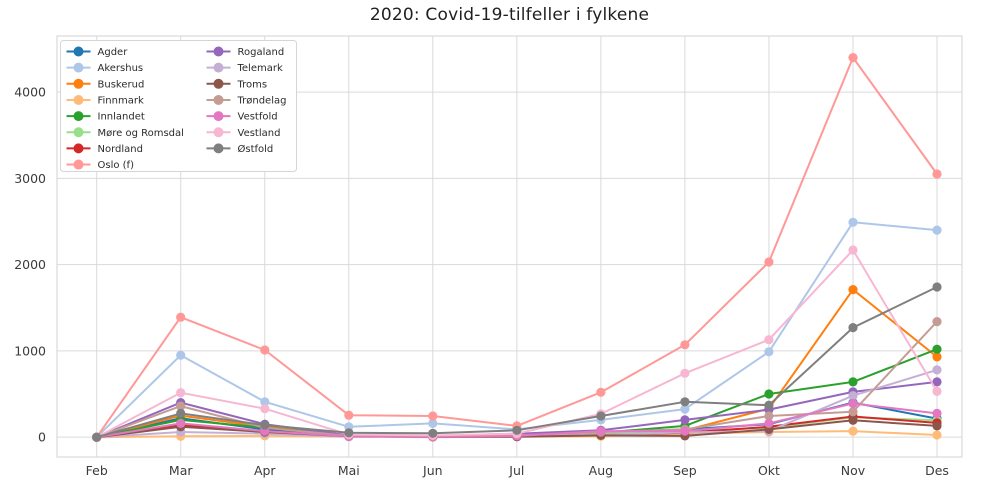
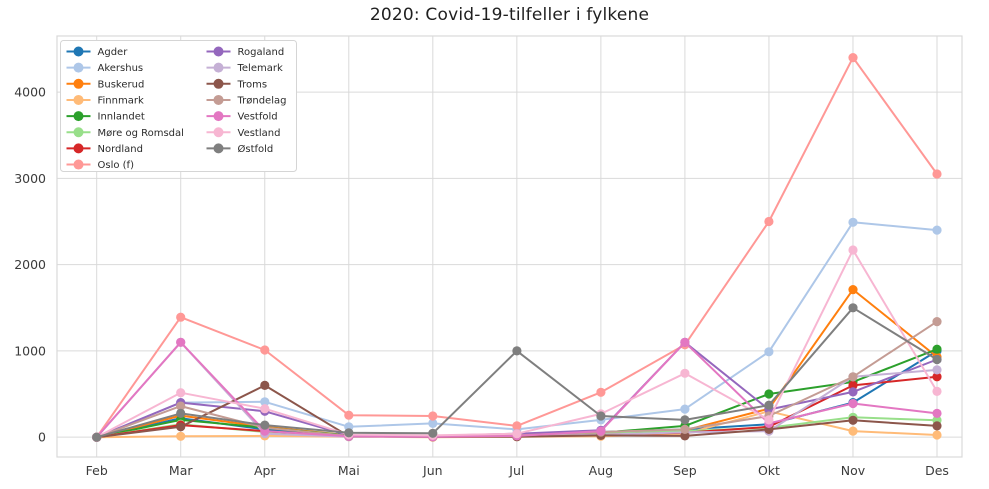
Akershus/Mar: 1000 -> 400
Telemark/Mar: 100 -> 1100
Vestfold/Mar: 200 -> 1100
Rogaland/Apr: 200 -> 300
Troms/Apr: 100 -> 600
Østfold/Jul: 100 -> 1000
Rogaland/Sep: 200 -> 1100
Vestfold/Sep: 100 -> 1100
Østfold/Sep: 400 -> 200
Finnmark/Okt: 100 -> 300
Oslo (f)/Okt: 2000 -> 2500
Vestland/Okt: 1100 -> 200
Nordland/Nov: 200 -> 600
Telemark/Nov: 500 -> 700
Trøndelag/Nov: 300 -> 700
Østfold/Nov: 1300 -> 1500
Agder/Des: 200 -> 1000
Nordland/Des: 200 -> 700
Rogaland/Des: 600 -> 900
Østfold/Des: 1700 -> 900
